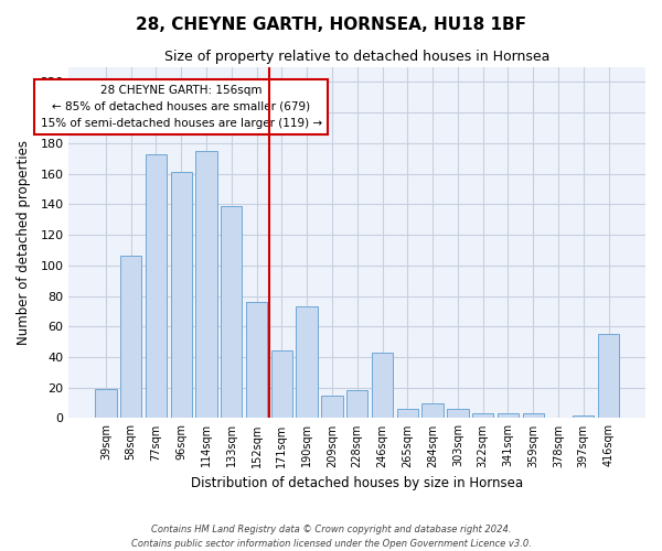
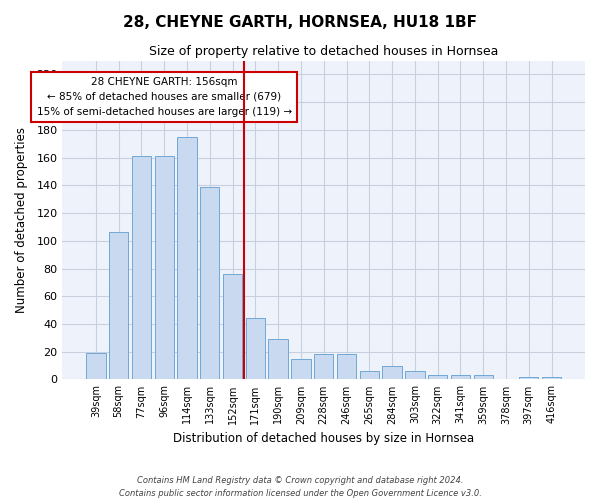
77sqm: 173 -> 161
190sqm: 73 -> 29
246sqm: 43 -> 18
416sqm: 55 -> 2
